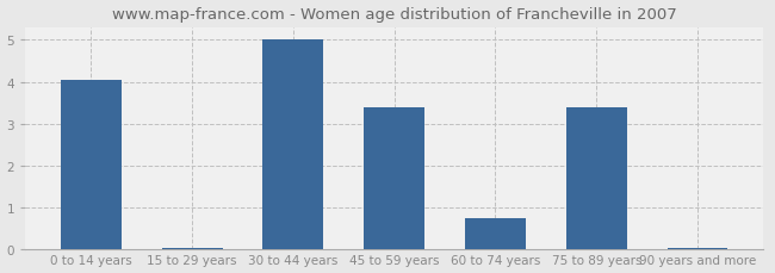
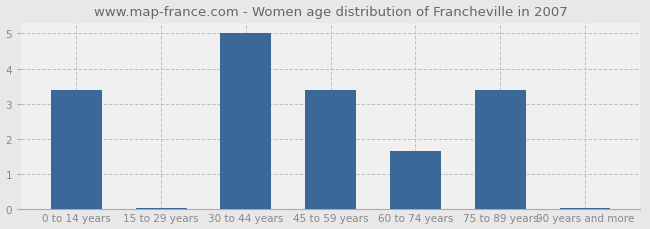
0 to 14 years: 4.05 -> 3.40
60 to 74 years: 0.75 -> 1.65
